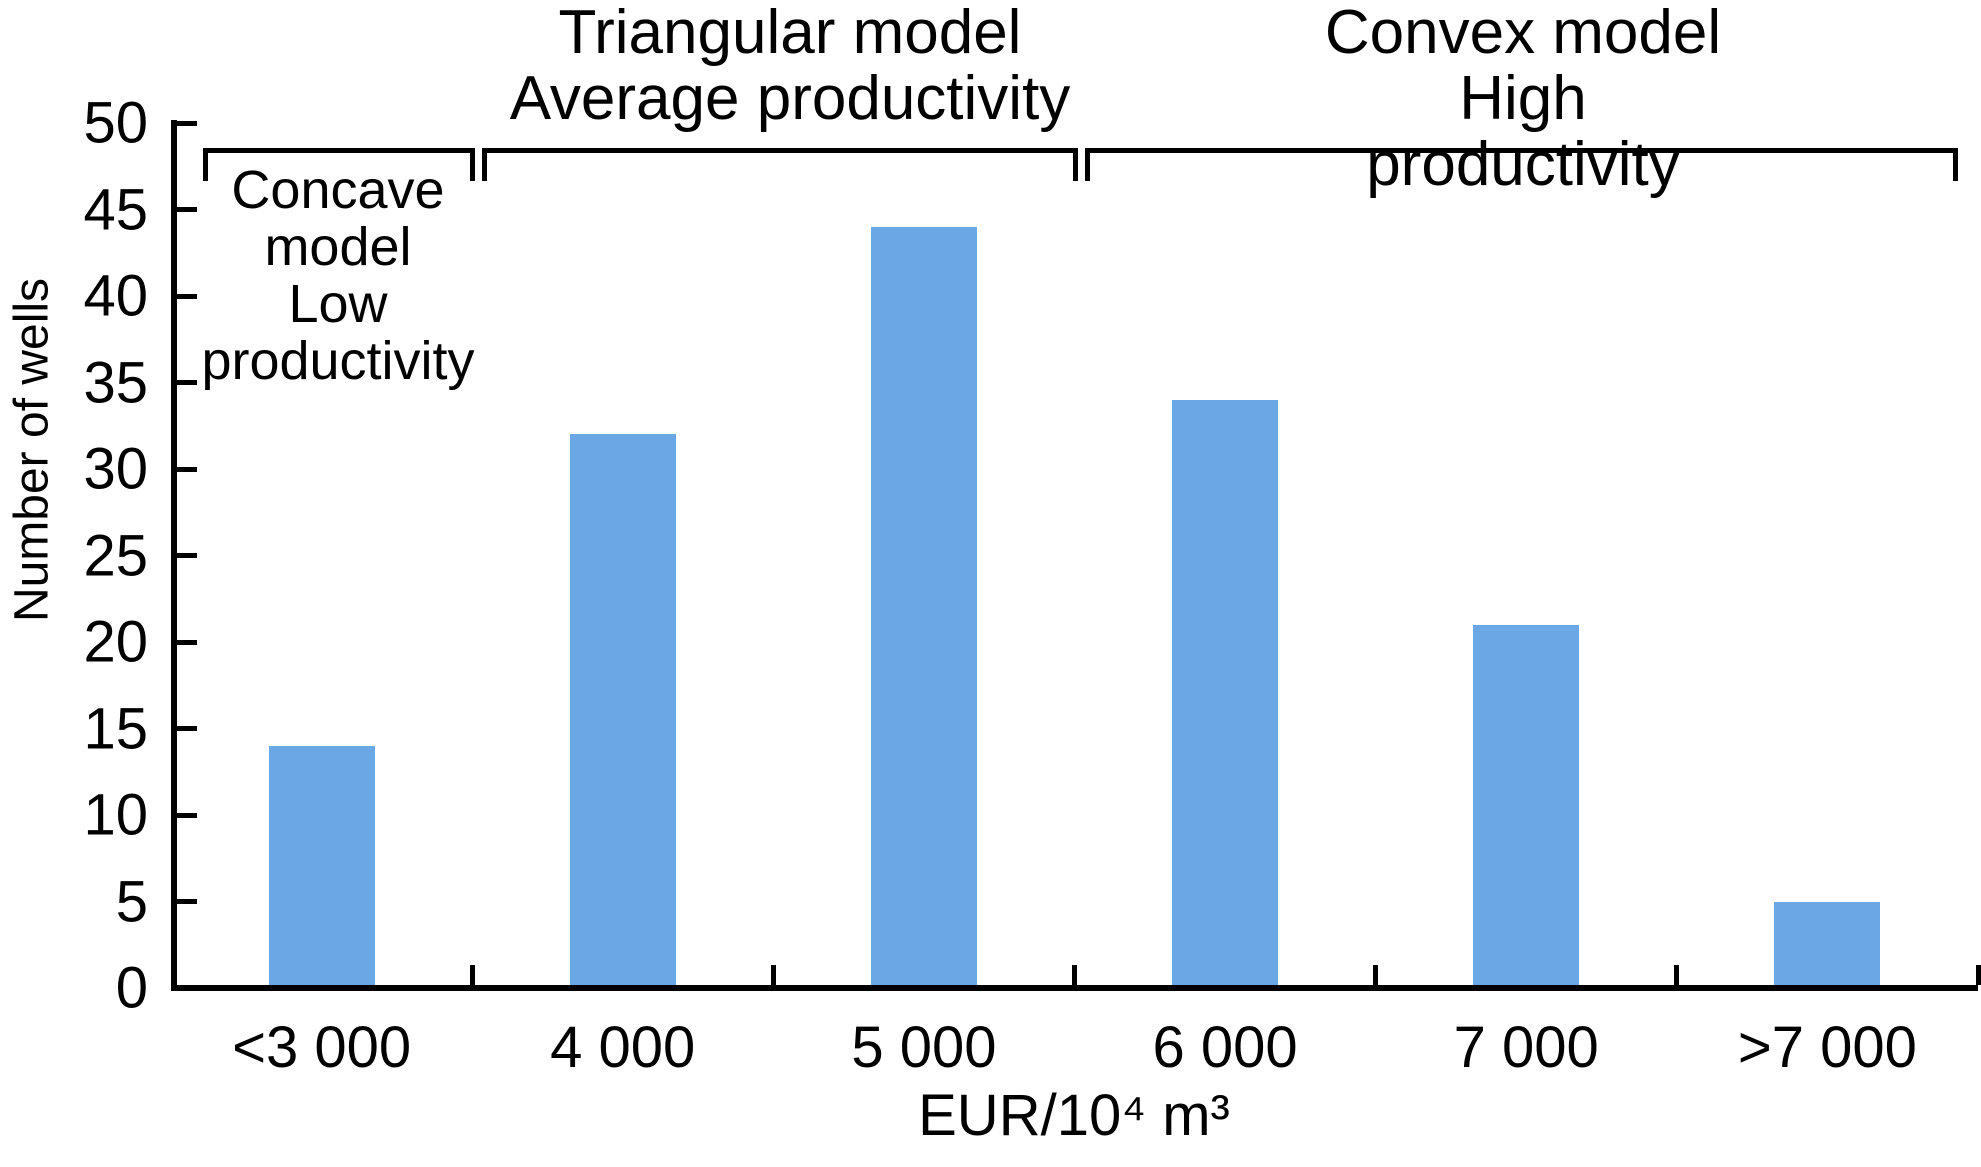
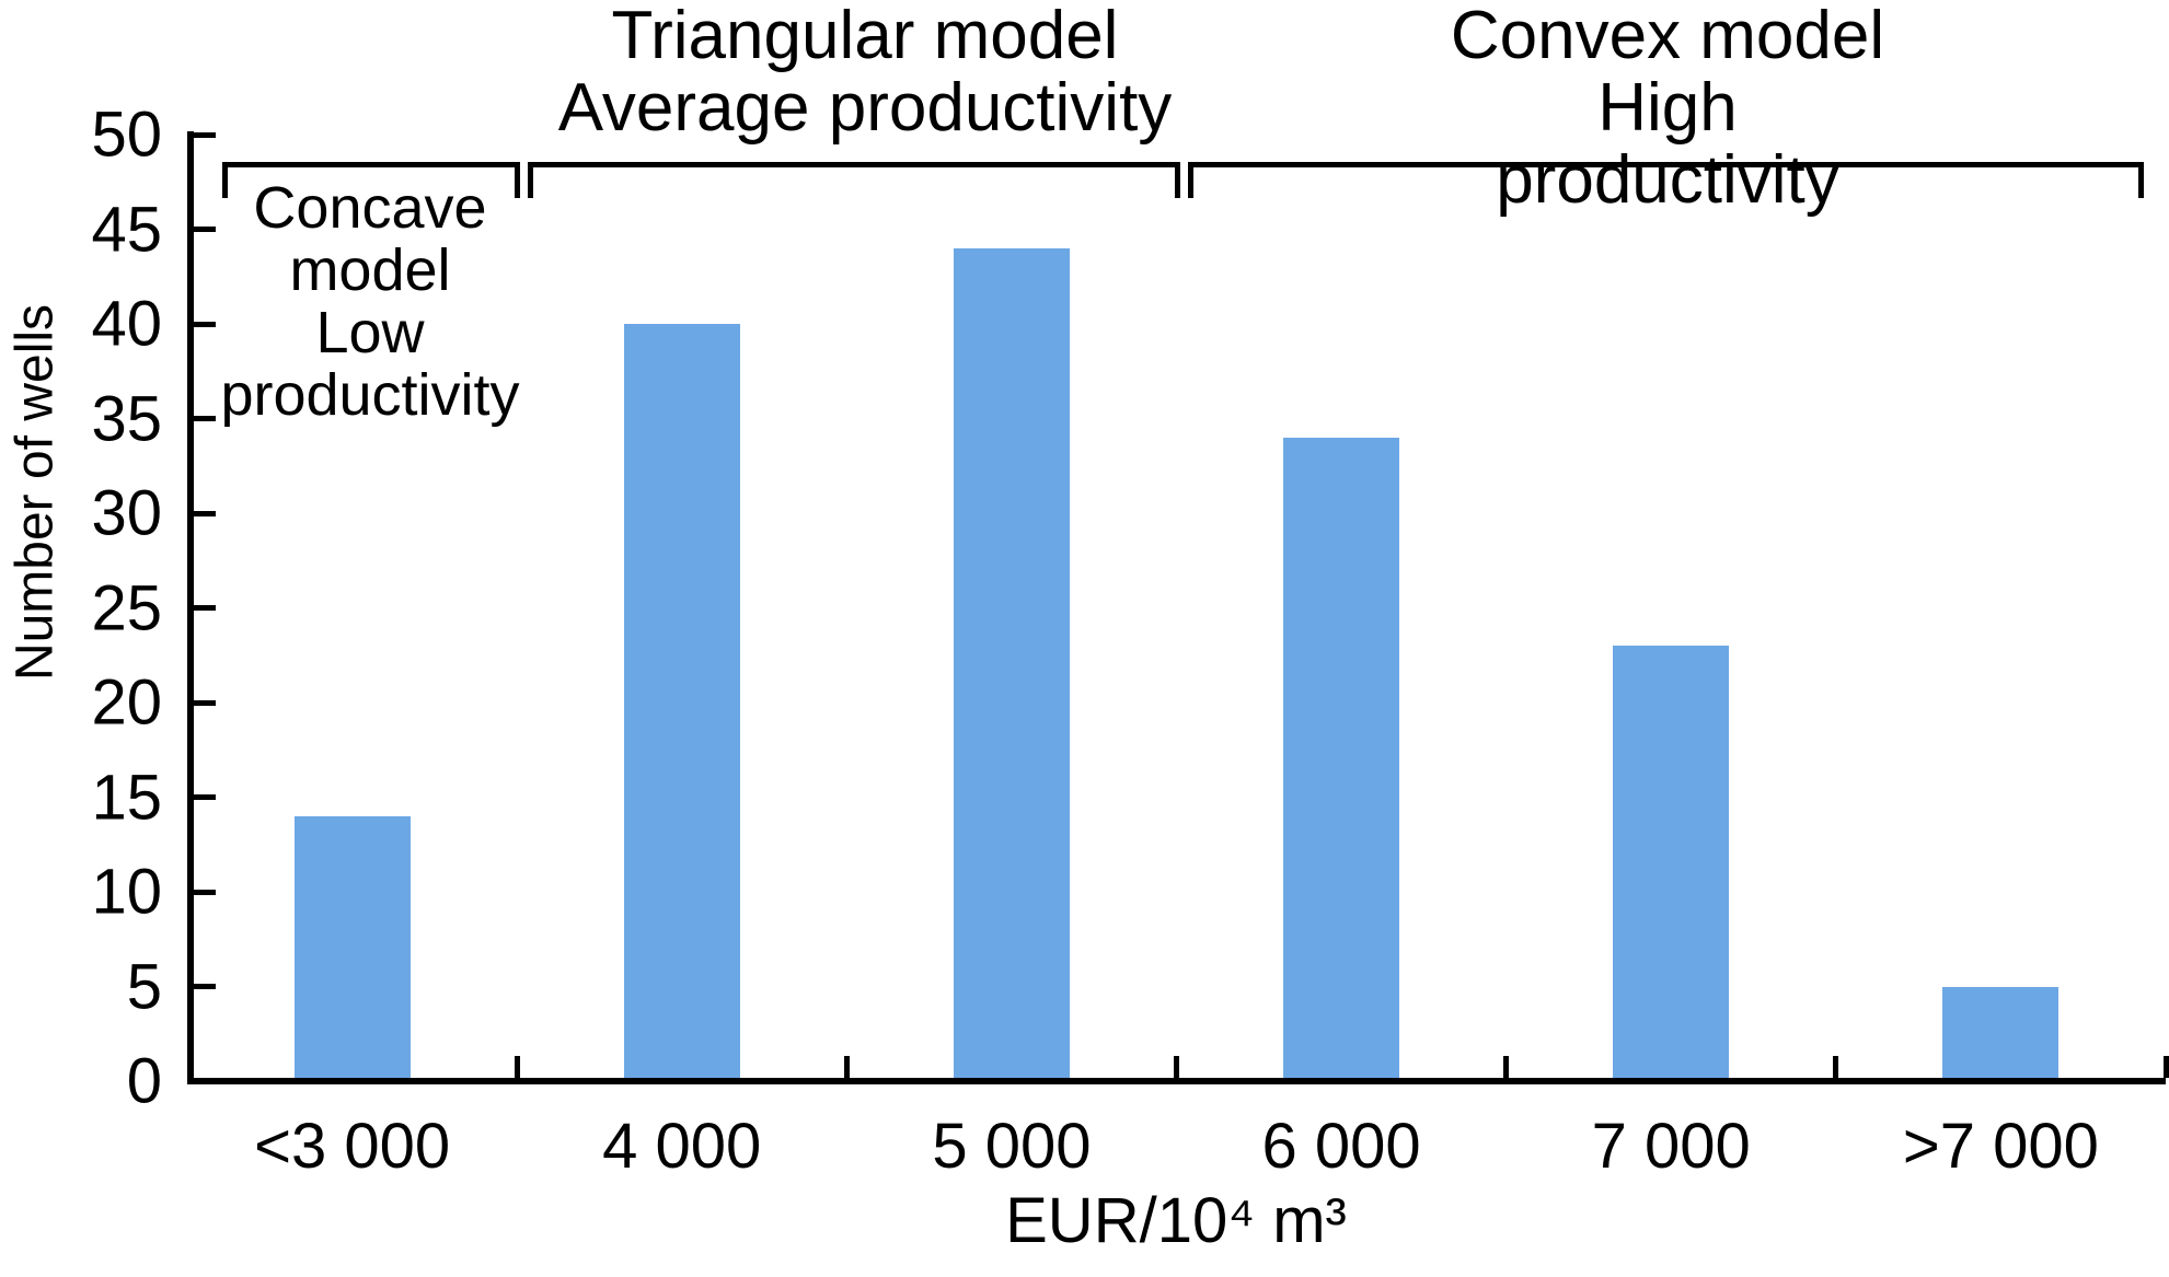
4 000: 32 -> 40
7 000: 21 -> 23
